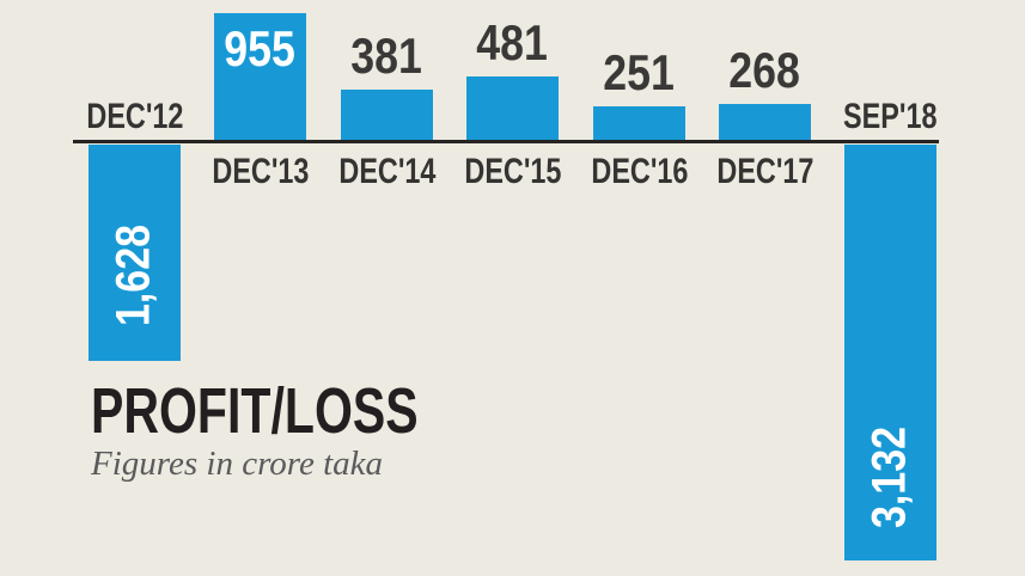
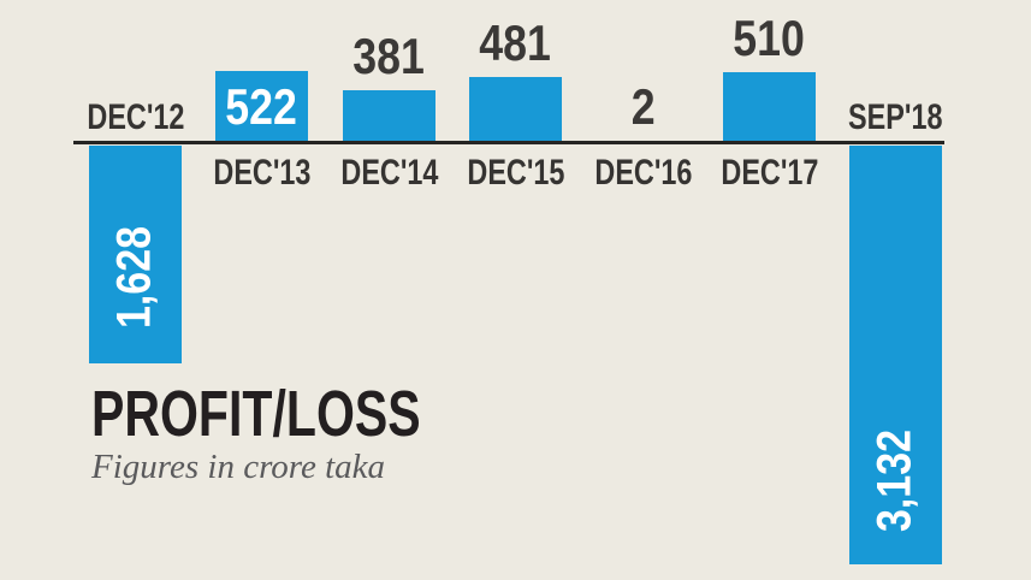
DEC'13: 955 -> 522
DEC'16: 251 -> 2
DEC'17: 268 -> 510
